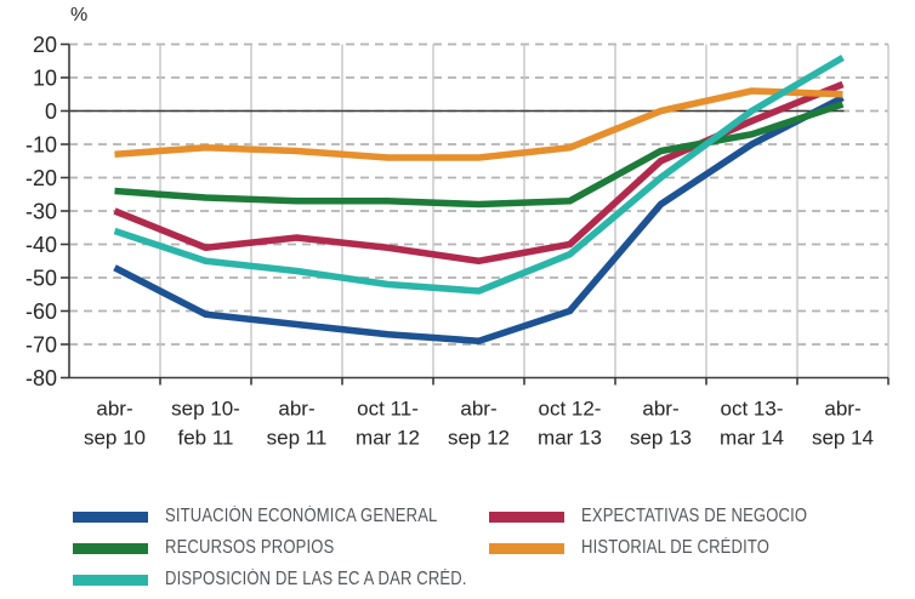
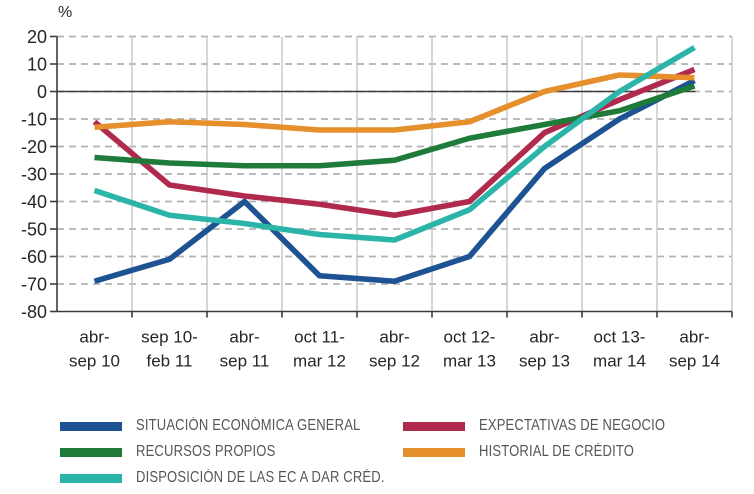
SITUACIÓN ECONÓMICA GENERAL/abr-sep 10: -47 -> -69
EXPECTATIVAS DE NEGOCIO/abr-sep 10: -30 -> -11
EXPECTATIVAS DE NEGOCIO/sep 10-feb 11: -41 -> -34
SITUACIÓN ECONÓMICA GENERAL/abr-sep 11: -64 -> -40
RECURSOS PROPIOS/abr-sep 12: -28 -> -25
RECURSOS PROPIOS/oct 12-mar 13: -27 -> -17
